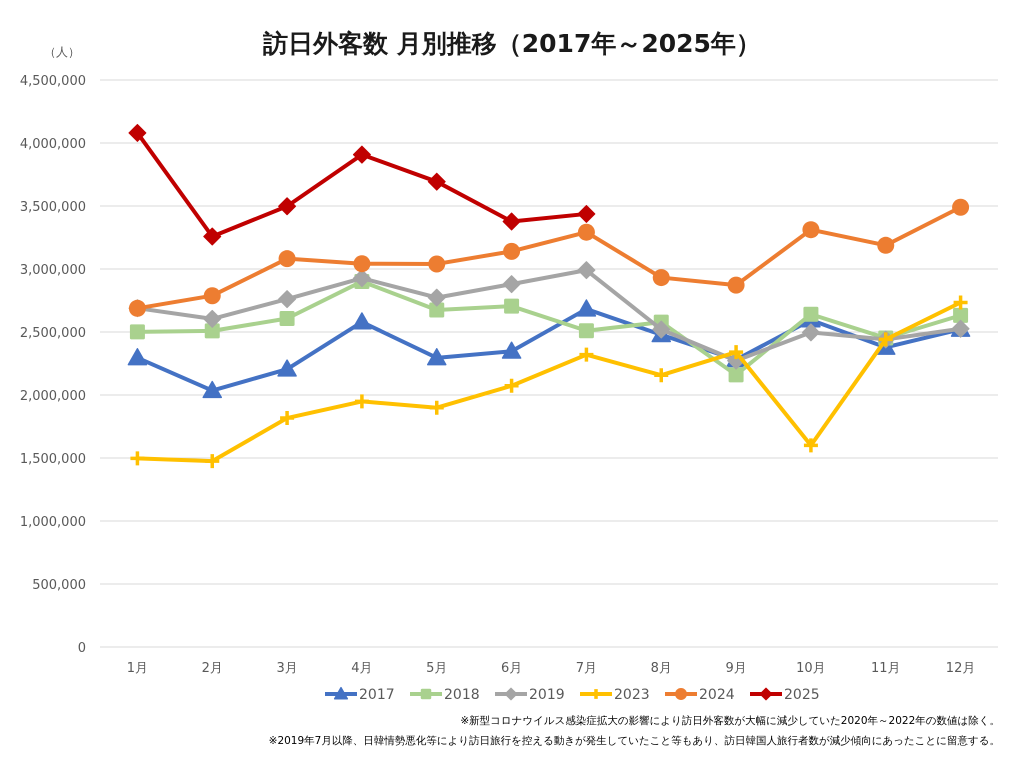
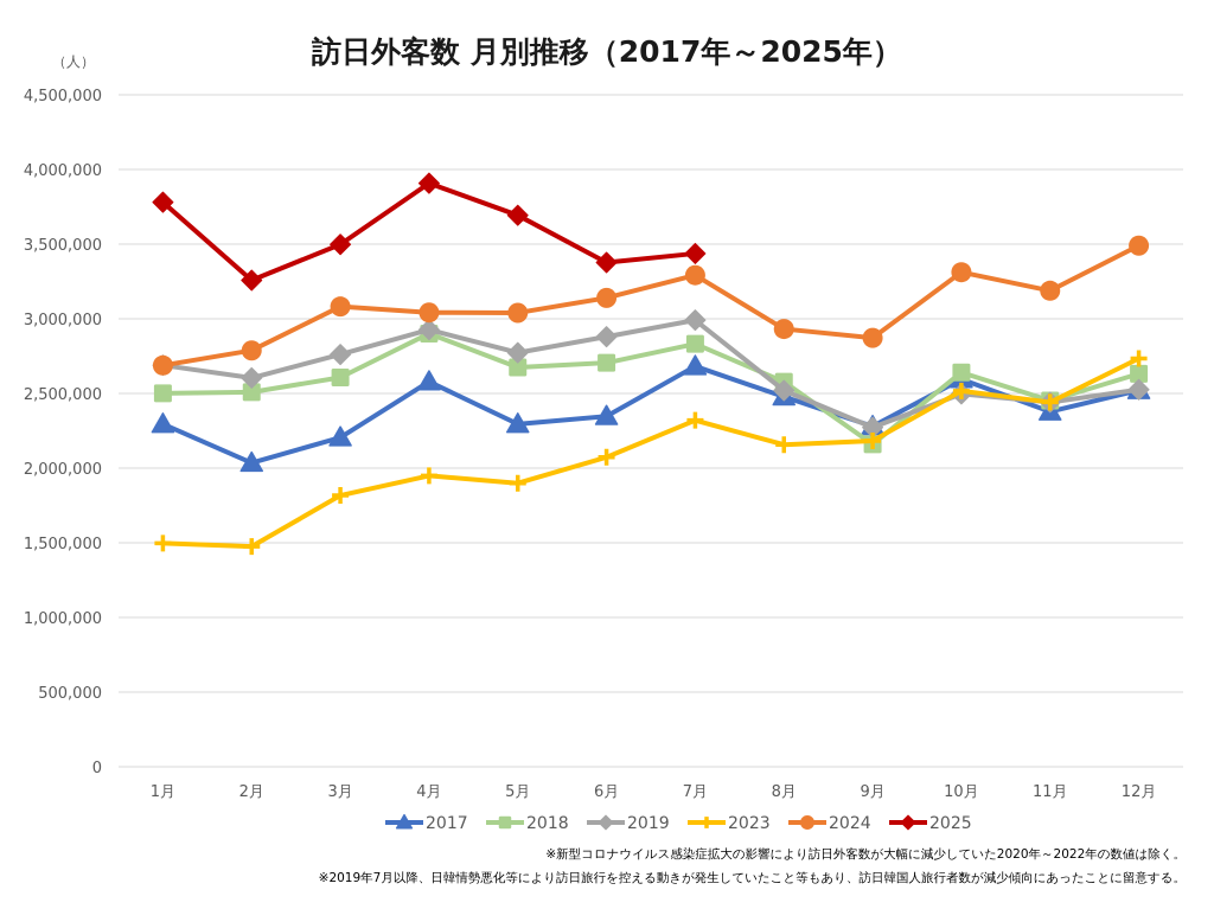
2025/1月: 4080000 -> 3780000
2018/7月: 2510000 -> 2830000
2023/9月: 2340000 -> 2180000
2023/10月: 1600000 -> 2520000
